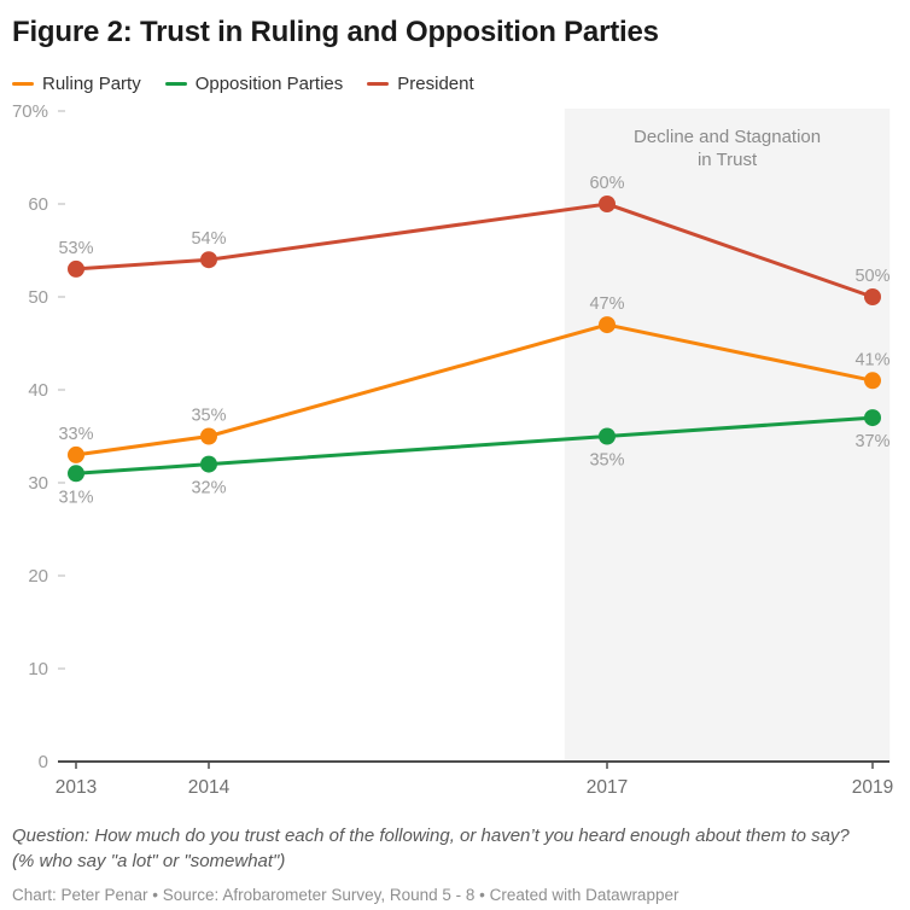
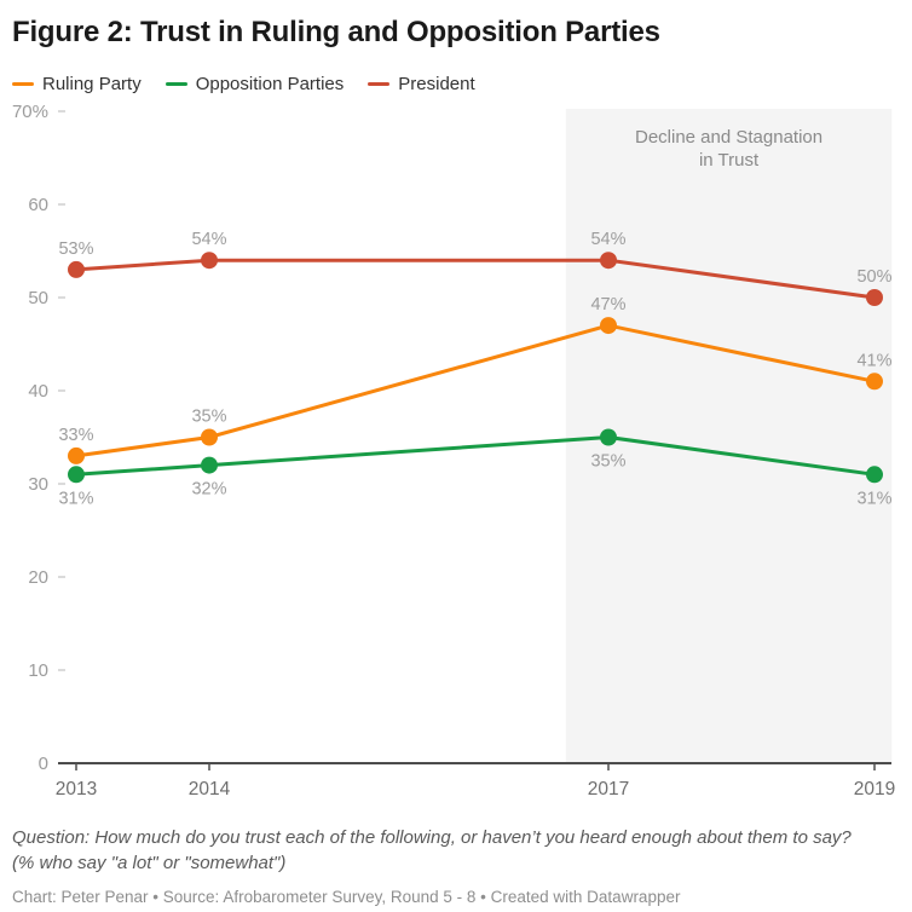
President/2017: 60% -> 54%
Opposition Parties/2019: 37% -> 31%
